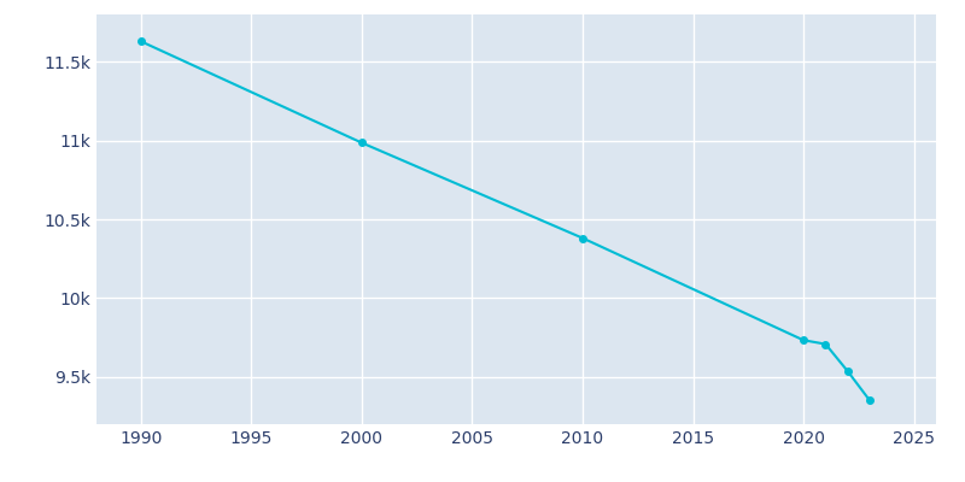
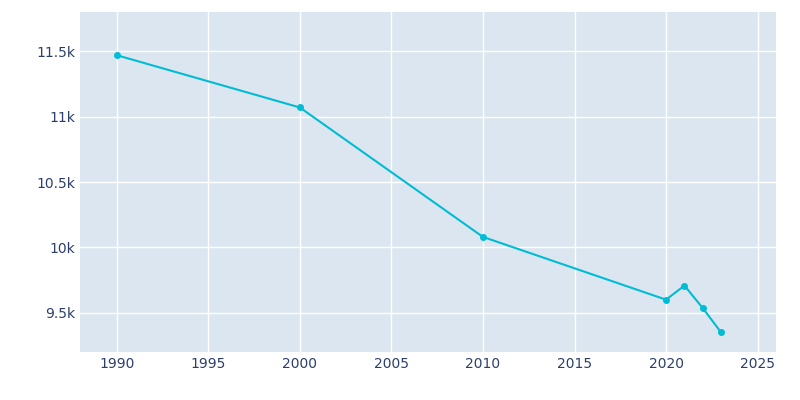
1990: 11.63k -> 11.47k
2000: 10.99k -> 11.07k
2010: 10.38k -> 10.08k
2020: 9.73k -> 9.60k
